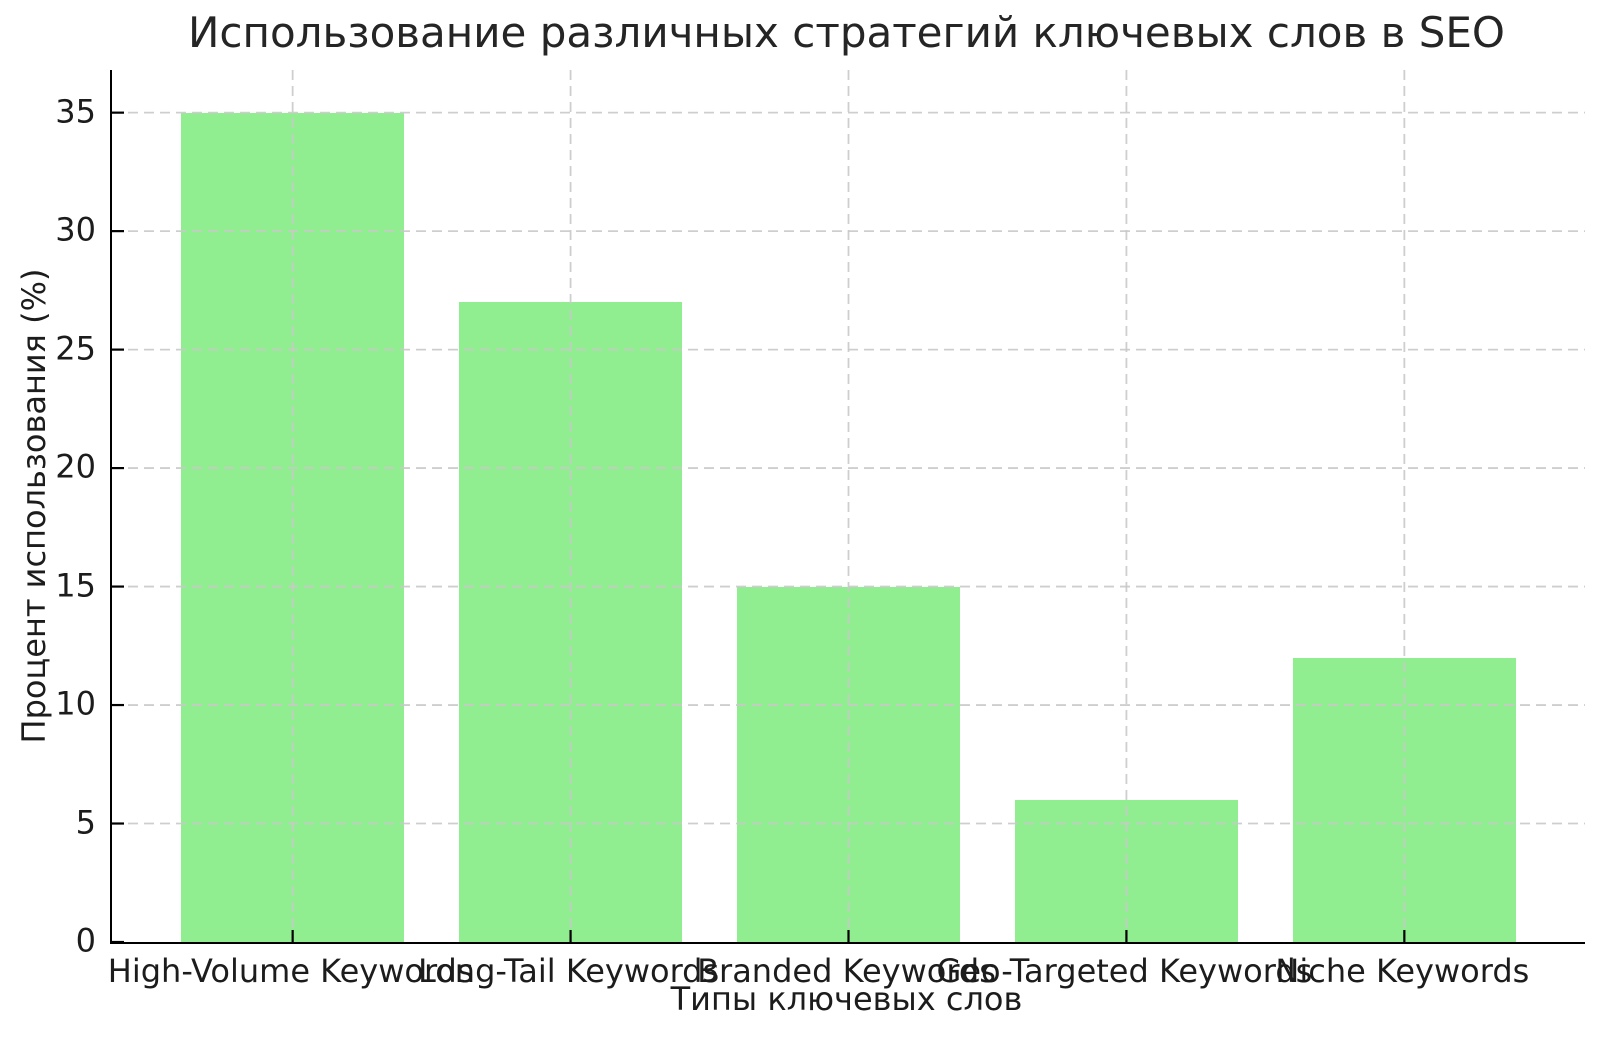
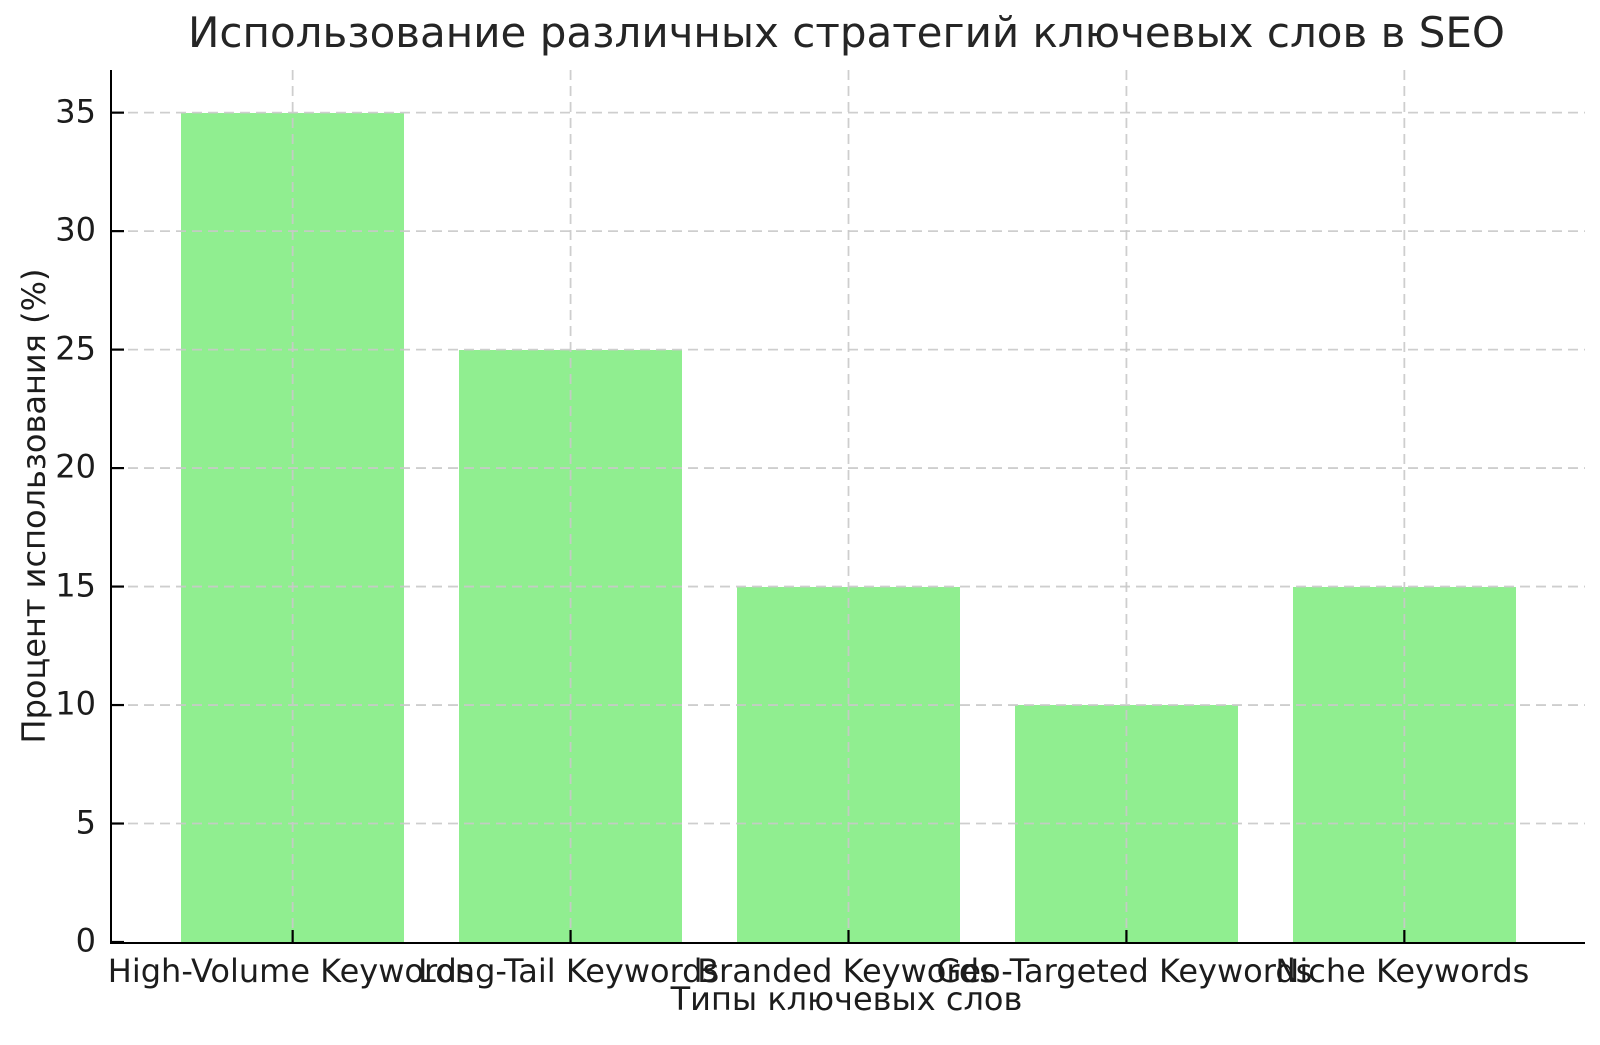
Long-Tail Keywords: 27 -> 25
Geo-Targeted Keywords: 6 -> 10
Niche Keywords: 12 -> 15
